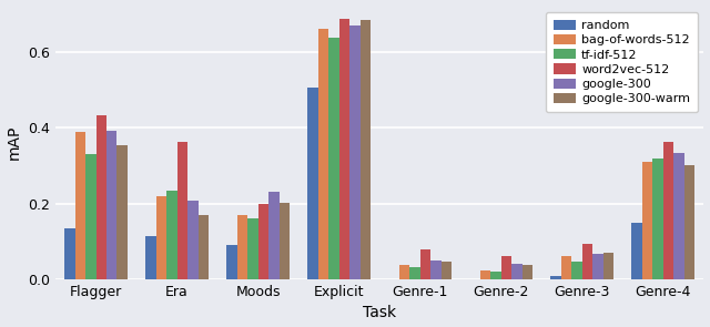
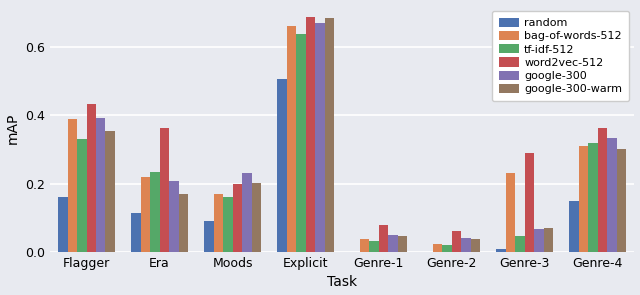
random/Flagger: 0.135 -> 0.160
bag-of-words-512/Genre-3: 0.060 -> 0.230
word2vec-512/Genre-3: 0.093 -> 0.290
